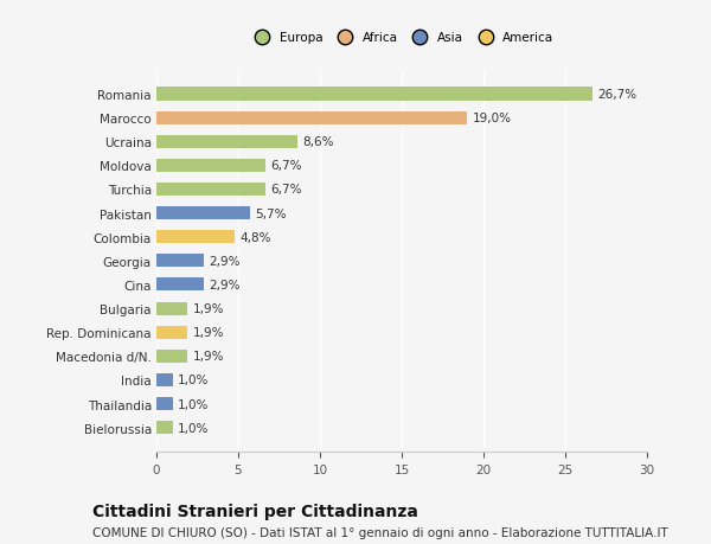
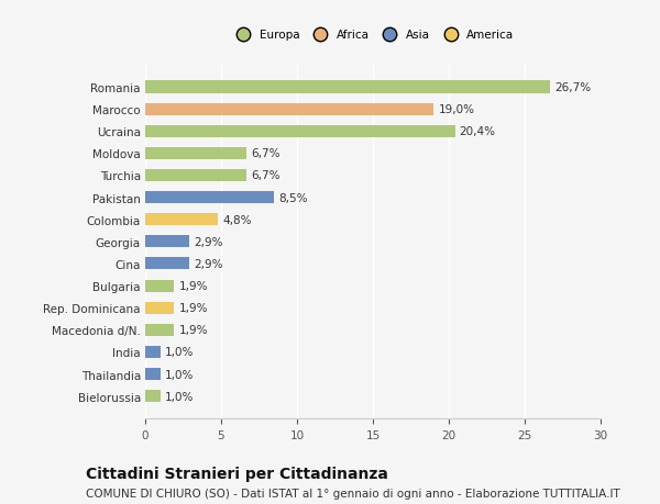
Ucraina: 8,6% -> 20,4%
Pakistan: 5,7% -> 8,5%
